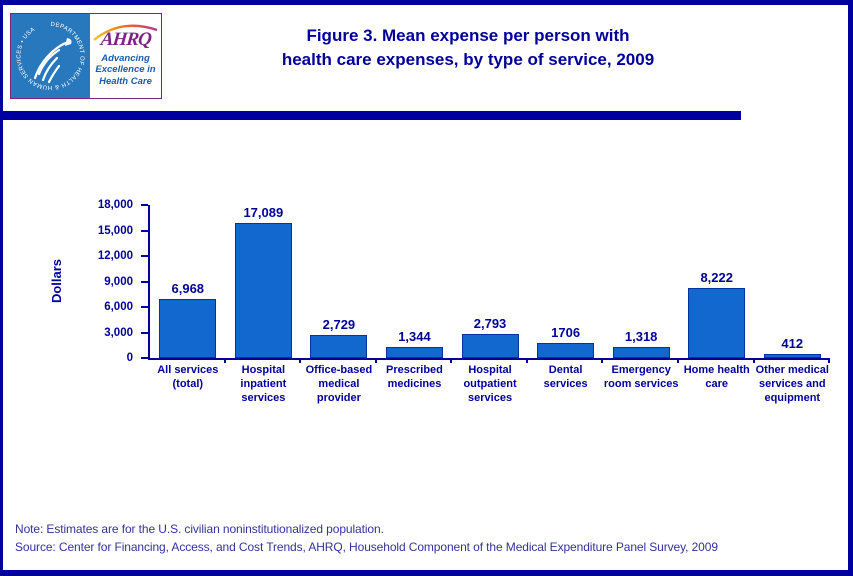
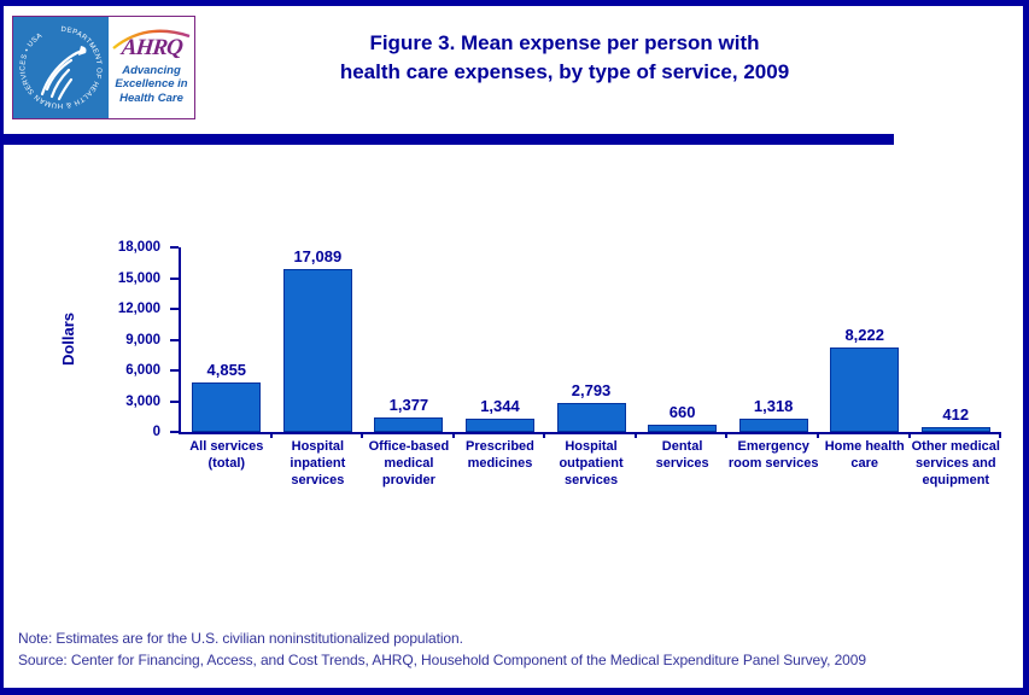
All services (total): 6,968 -> 4,855
Office-based medical provider: 2,729 -> 1,377
Dental services: 1706 -> 660
